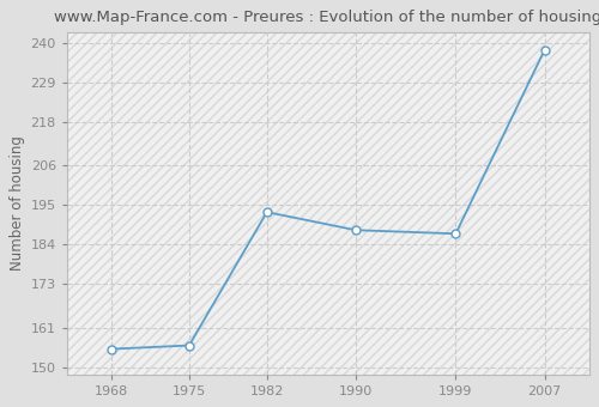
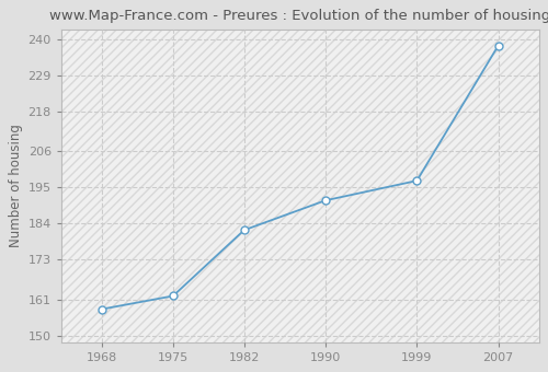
1968: 155 -> 158
1975: 156 -> 162
1982: 193 -> 182
1990: 188 -> 191
1999: 187 -> 197
